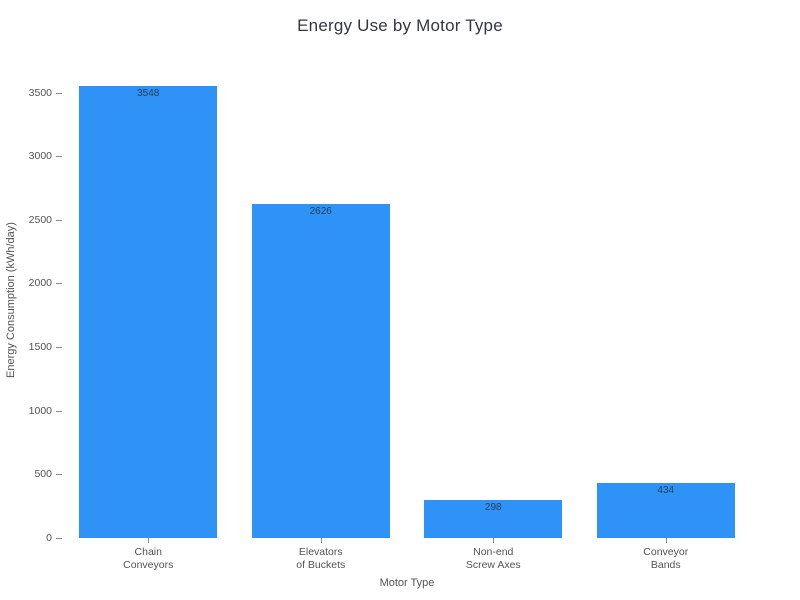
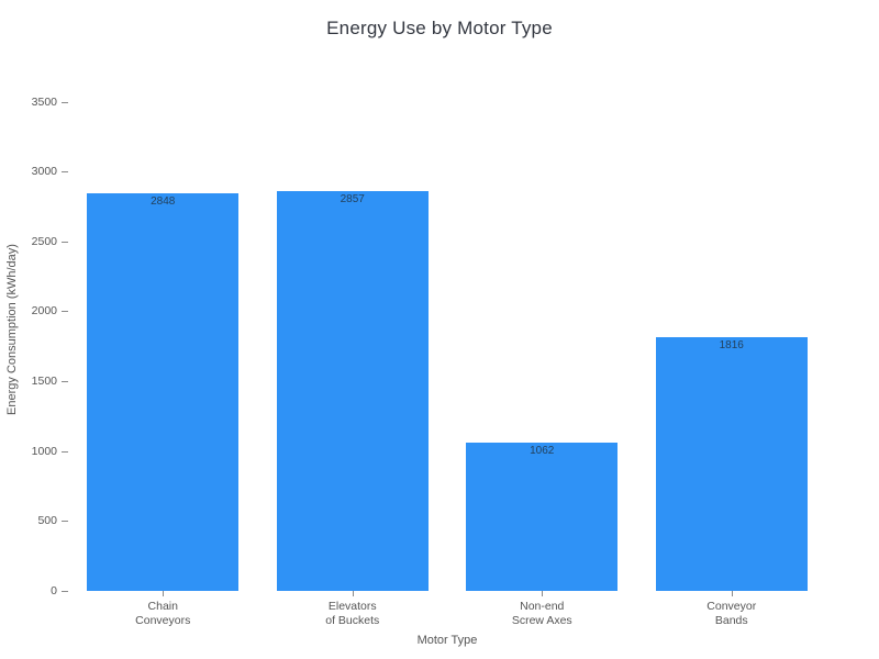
Chain Conveyors: 3548 -> 2848
Elevators of Buckets: 2626 -> 2857
Non-end Screw Axes: 298 -> 1062
Conveyor Bands: 434 -> 1816
